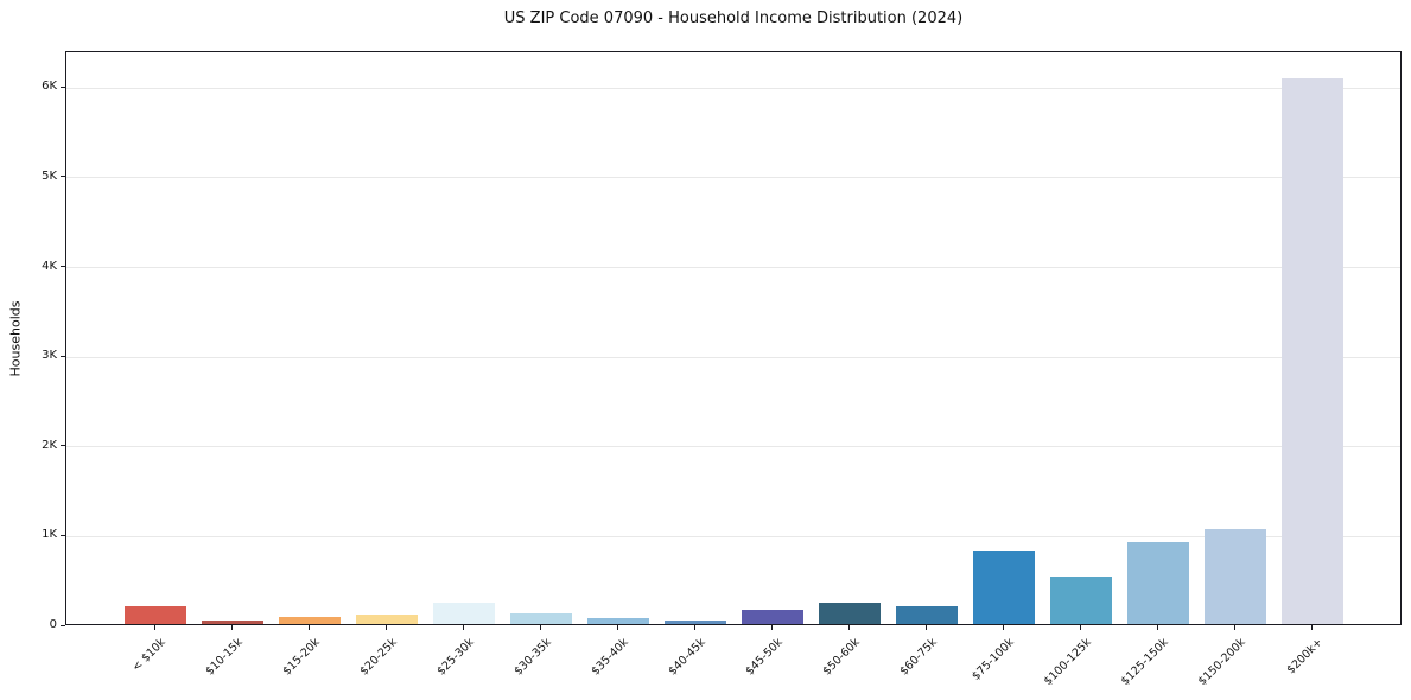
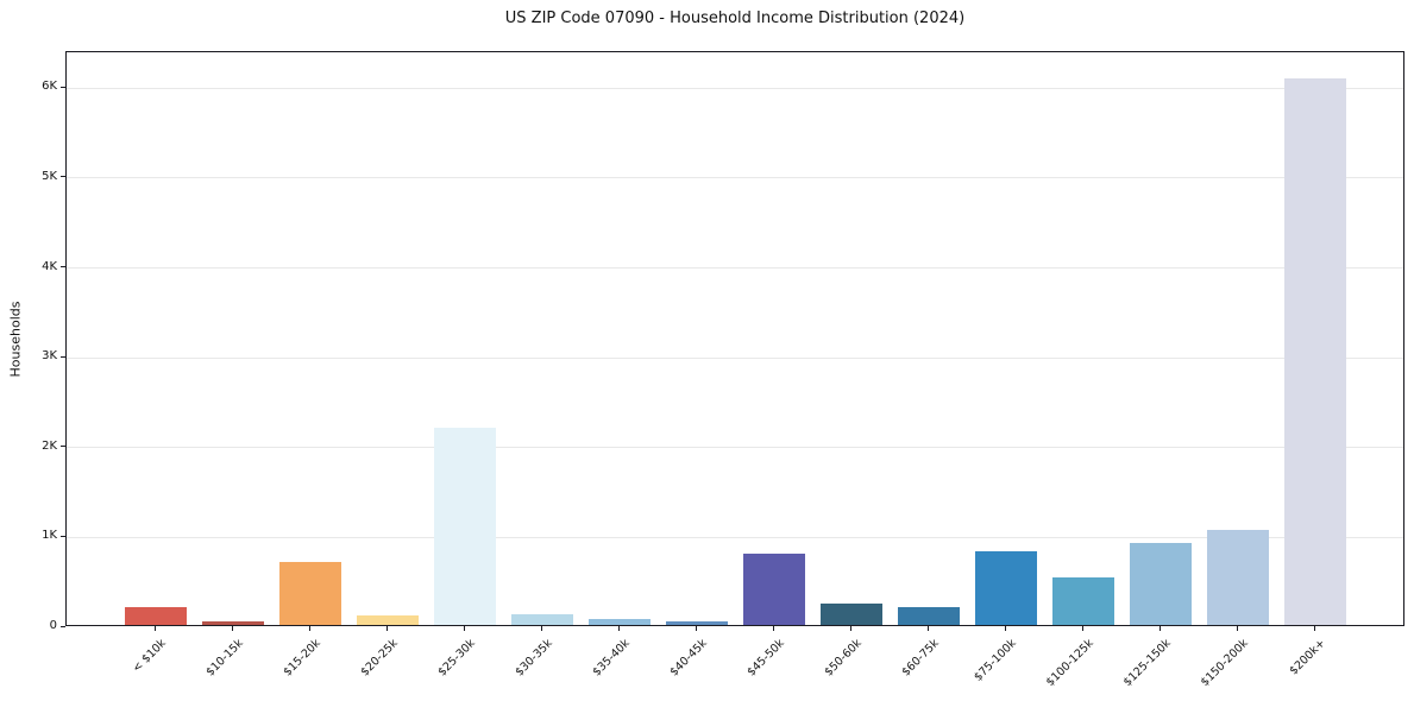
$15-20k: 0.1K -> 0.7K
$25-30k: 0.2K -> 2.2K
$45-50k: 0.2K -> 0.8K
